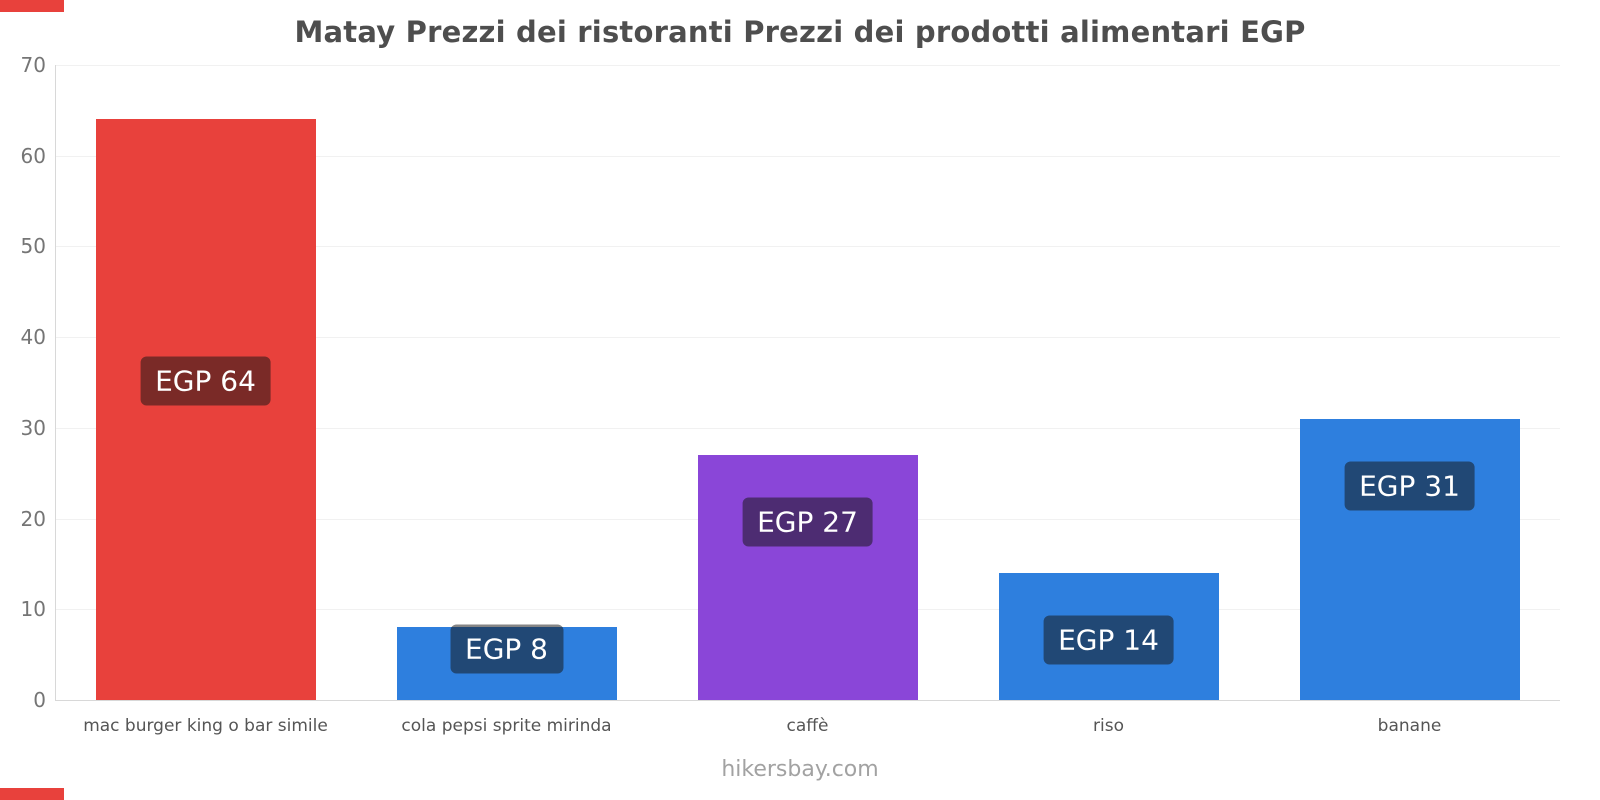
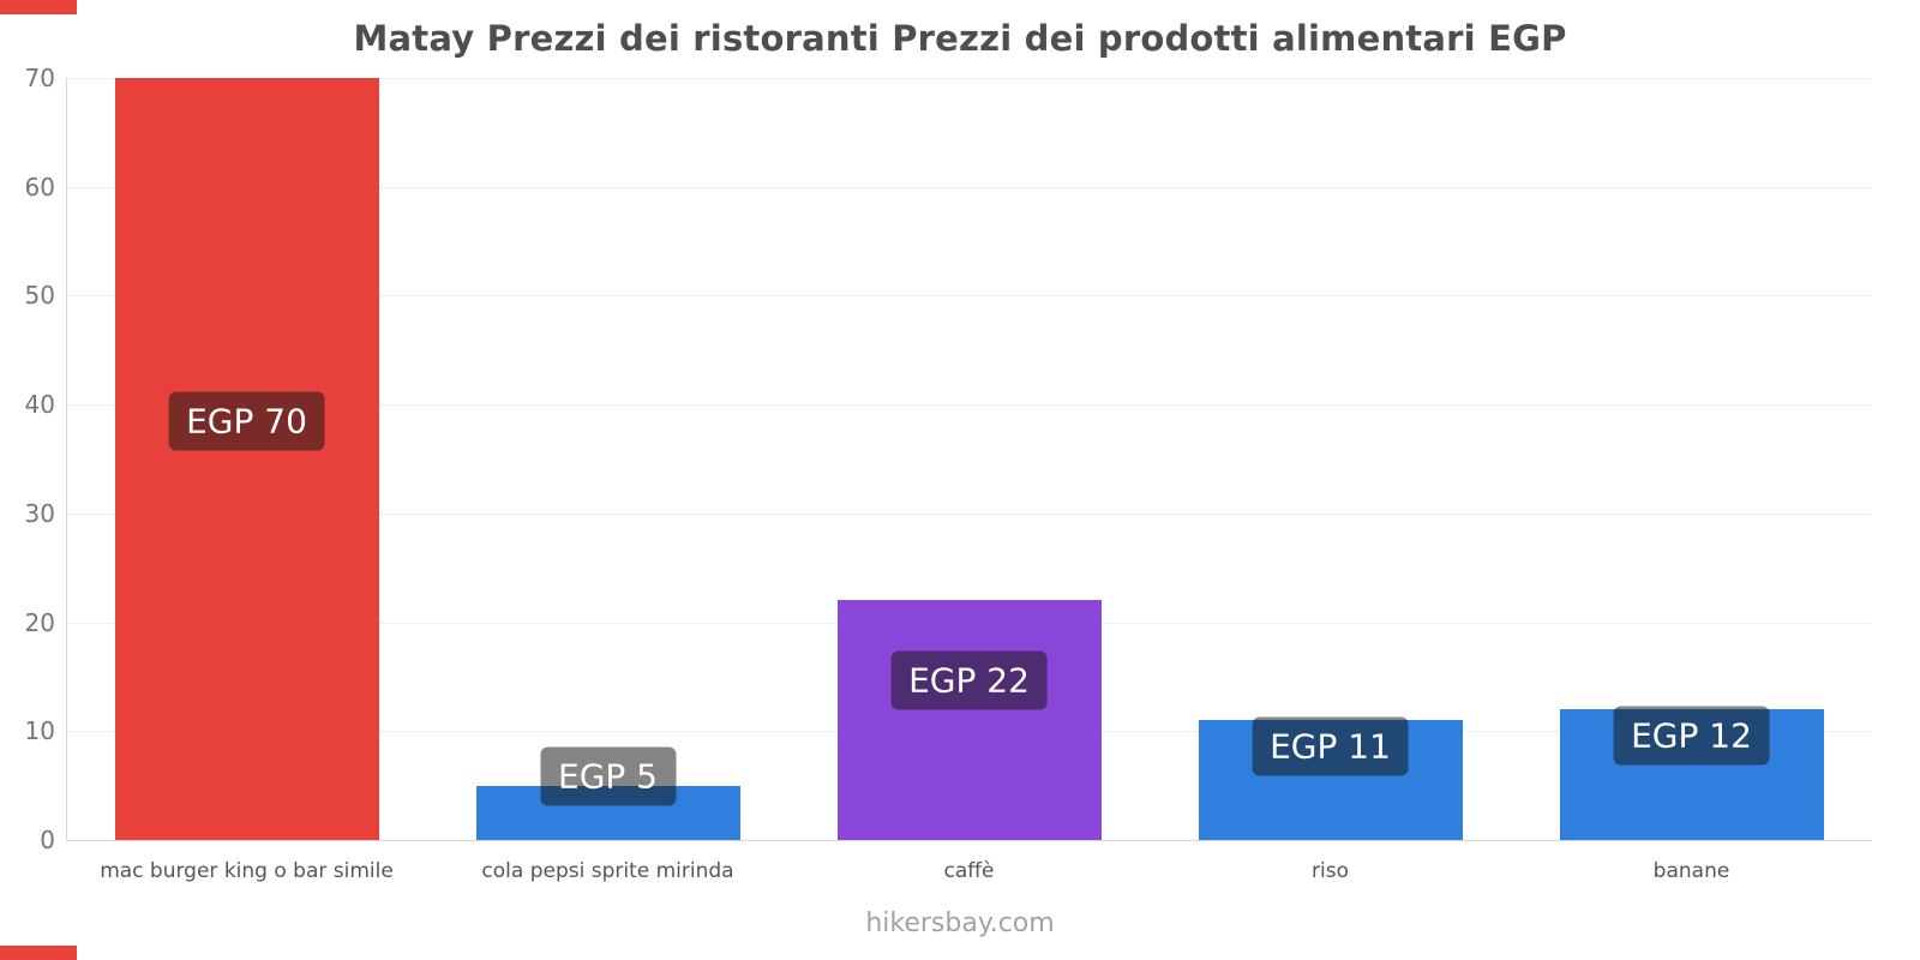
mac burger king o bar simile: 64 -> 70
cola pepsi sprite mirinda: 8 -> 5
caffè: 27 -> 22
riso: 14 -> 11
banane: 31 -> 12
